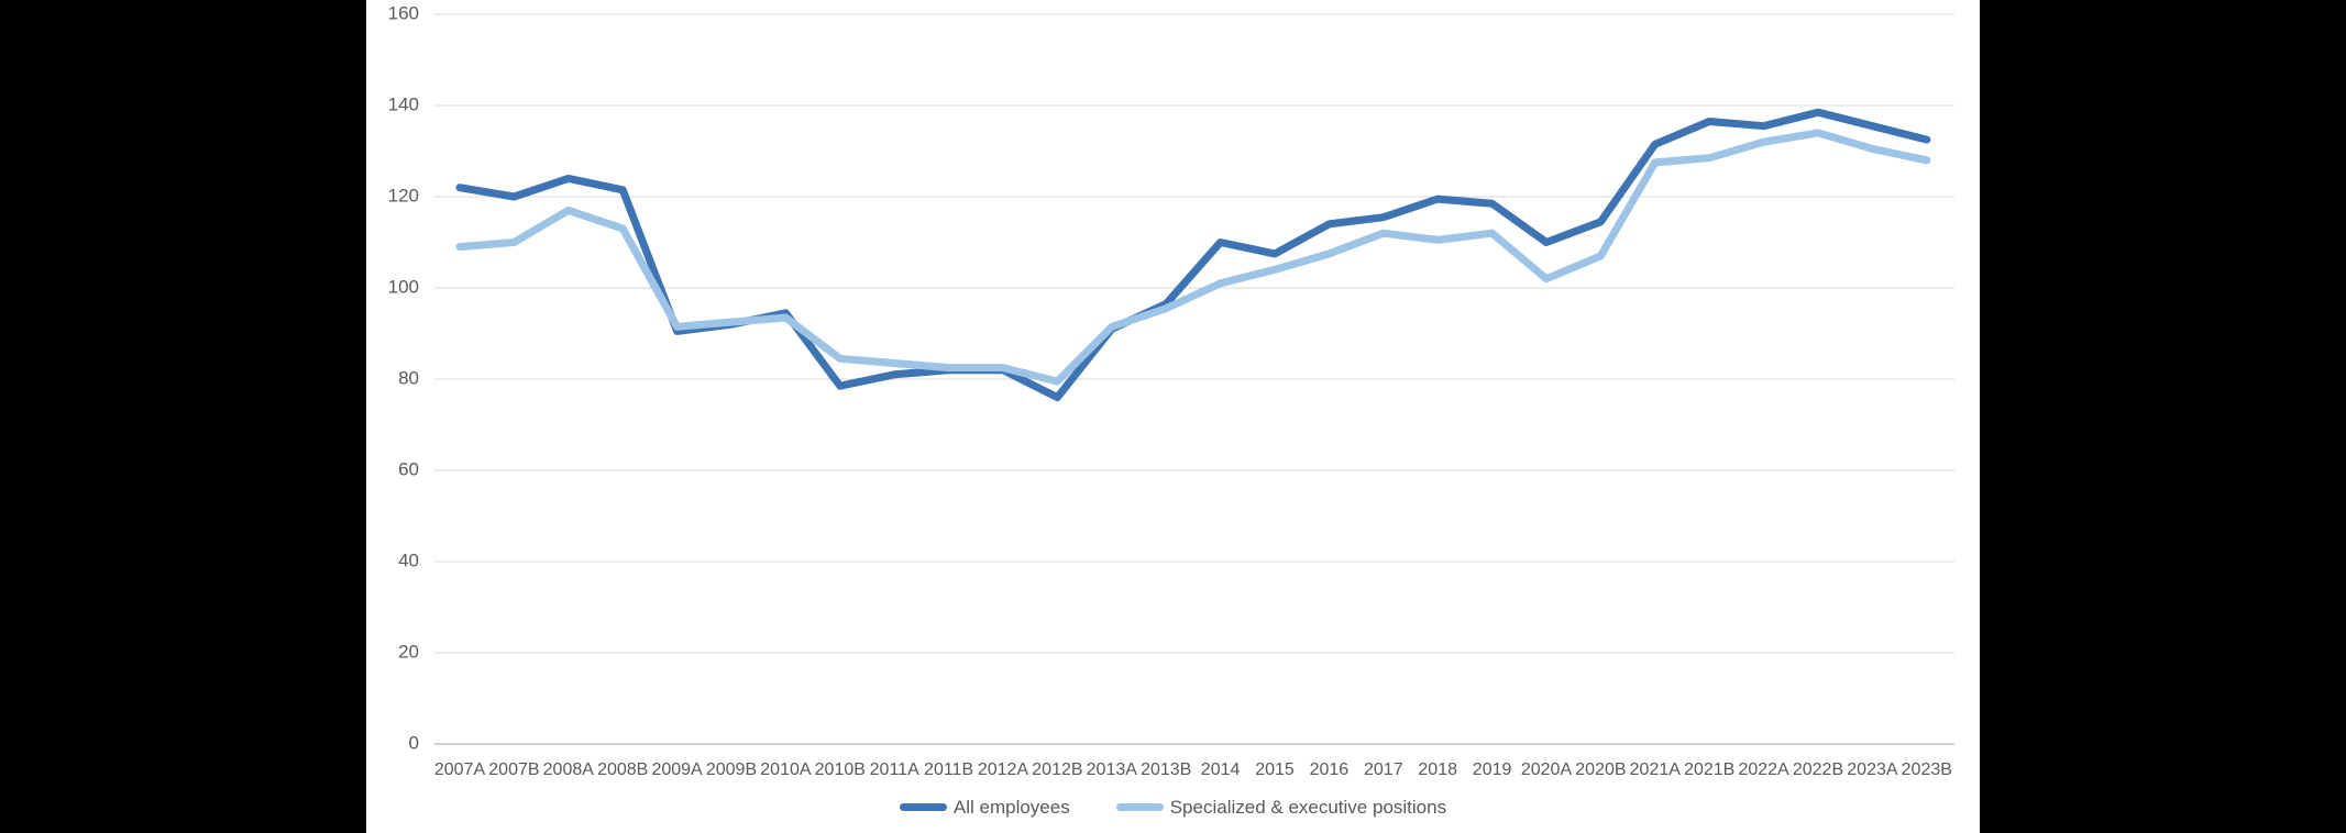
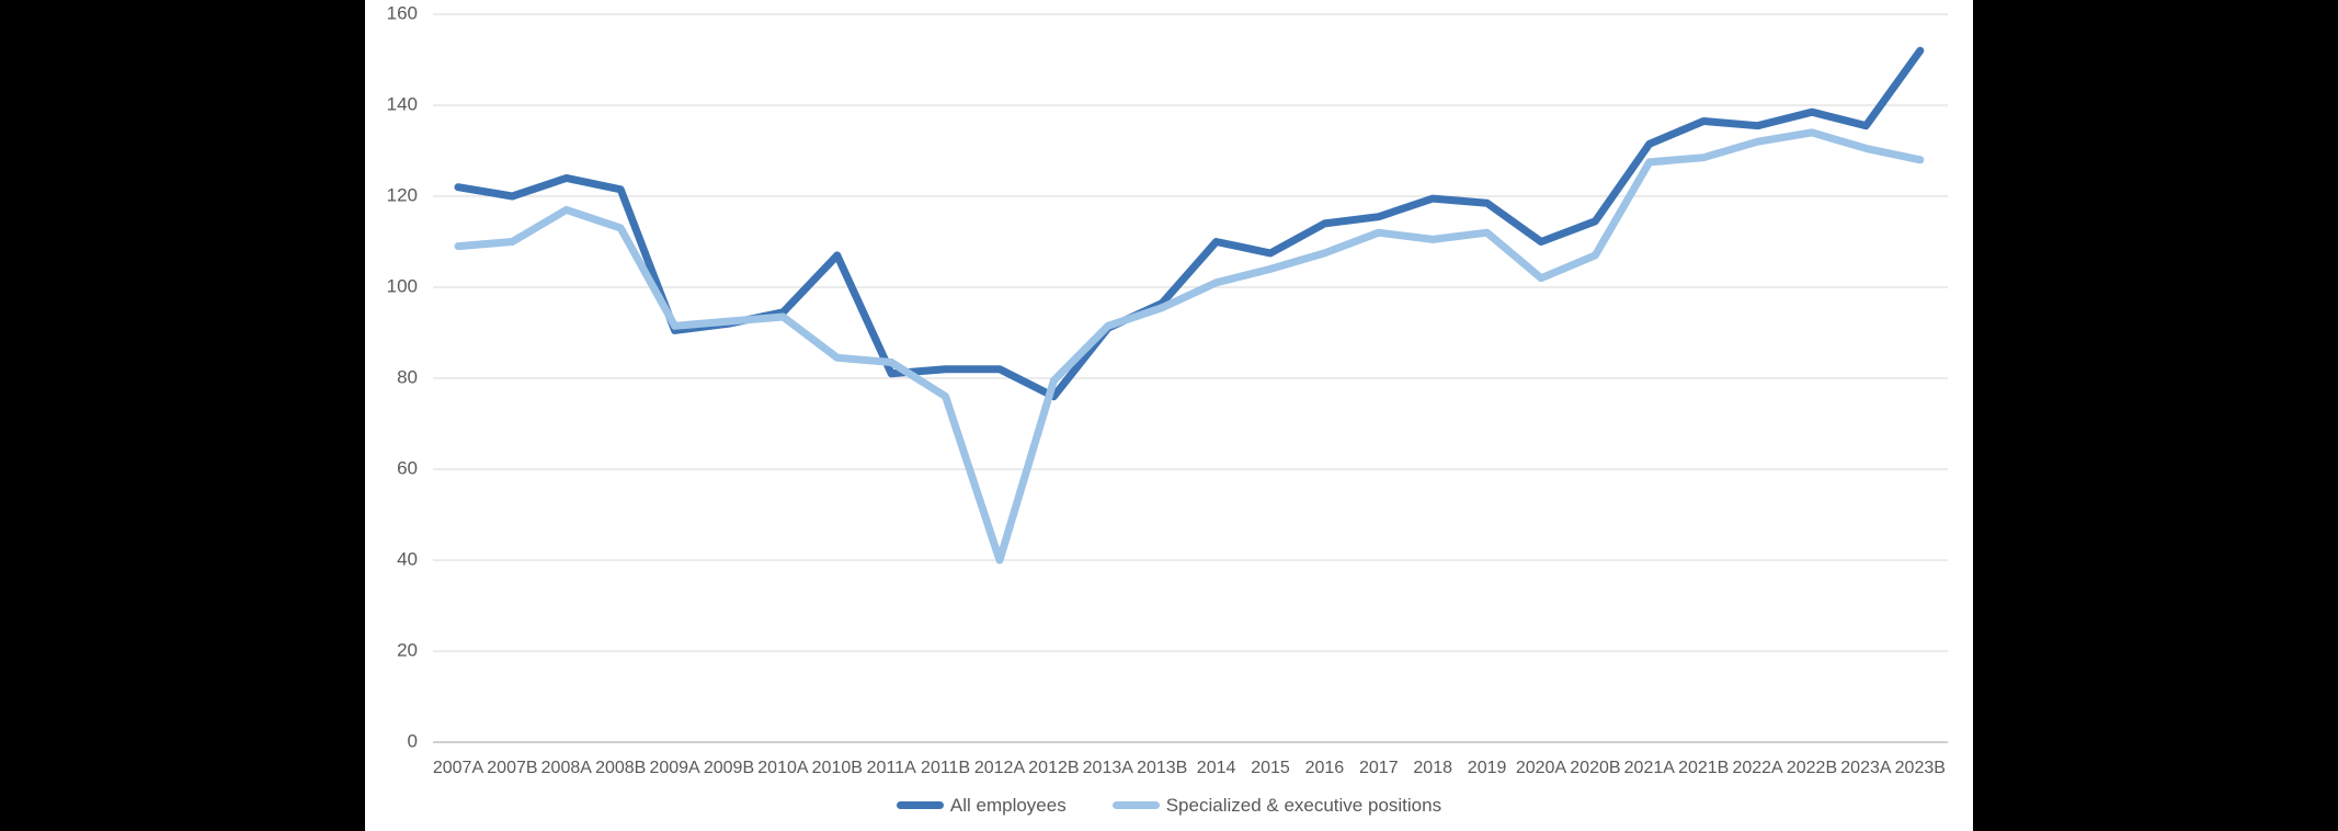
All employees/2010B: 78 -> 107
Specialized & executive positions/2011B: 82 -> 76
Specialized & executive positions/2012A: 82 -> 40
All employees/2023B: 132 -> 152
